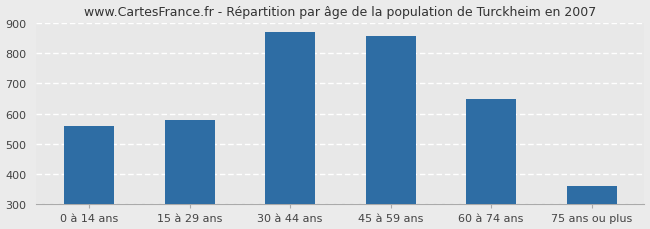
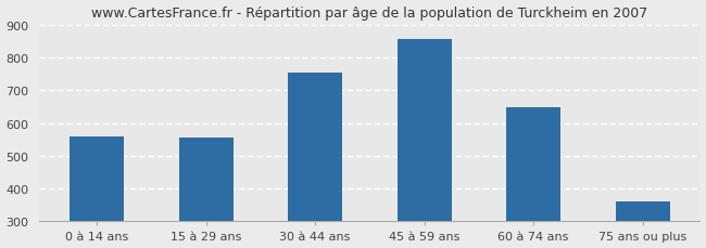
15 à 29 ans: 580 -> 555
30 à 44 ans: 870 -> 753
